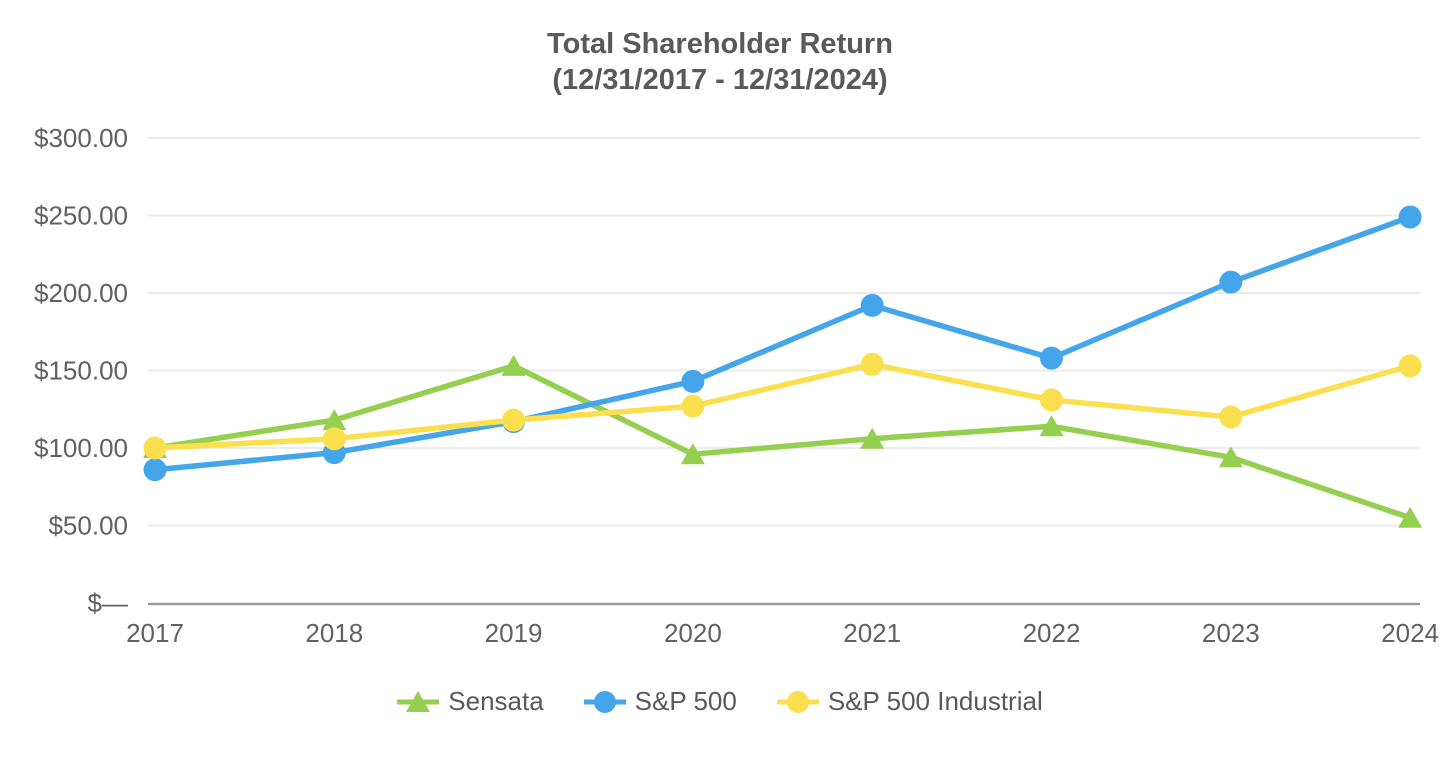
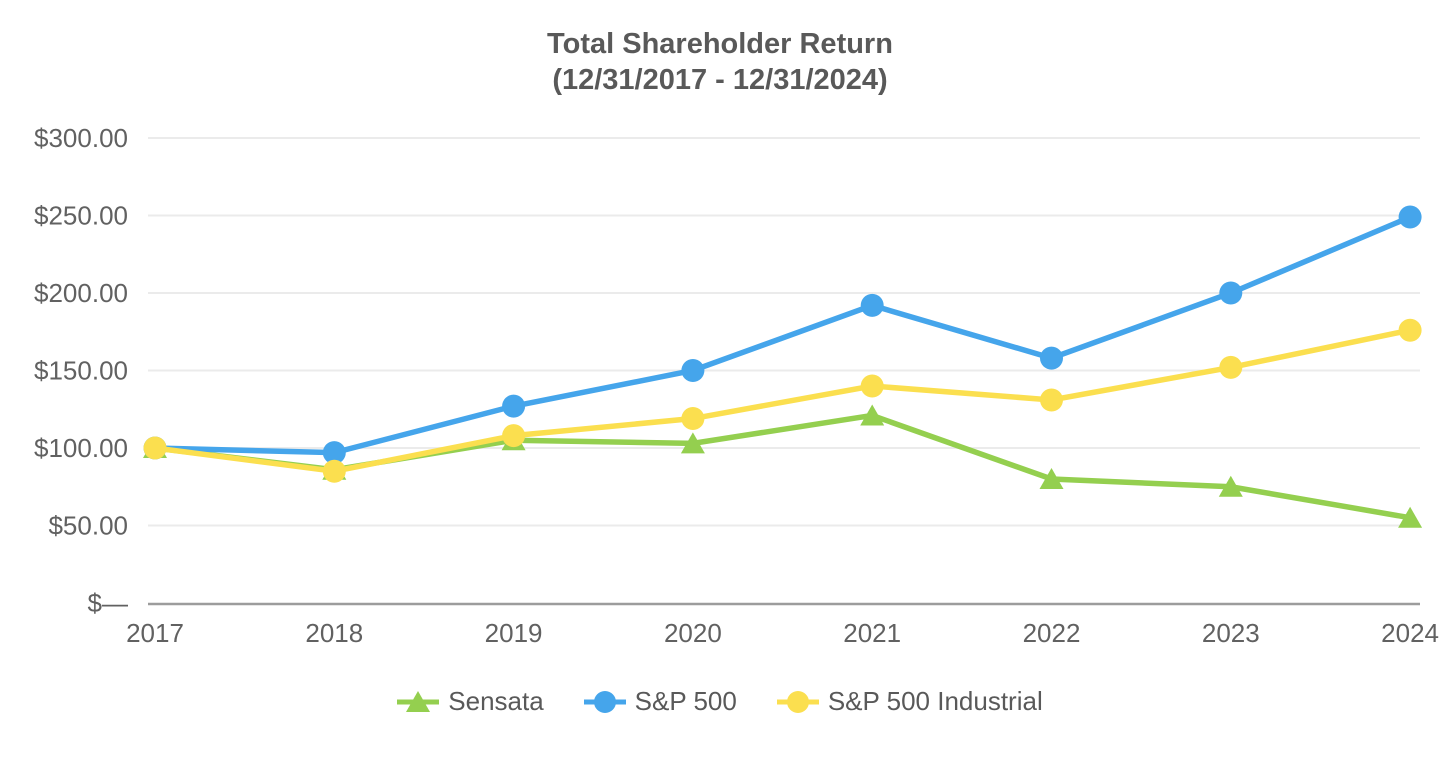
S&P 500/2017: $86 -> $100
Sensata/2018: $118 -> $86
S&P 500 Industrial/2018: $106 -> $85
Sensata/2019: $153 -> $105
S&P 500/2019: $117 -> $127
S&P 500 Industrial/2019: $118 -> $108
Sensata/2020: $96 -> $103
S&P 500/2020: $143 -> $150
S&P 500 Industrial/2020: $127 -> $119
Sensata/2021: $106 -> $121
S&P 500 Industrial/2021: $154 -> $140
Sensata/2022: $114 -> $80
Sensata/2023: $94 -> $75
S&P 500/2023: $207 -> $200
S&P 500 Industrial/2023: $120 -> $152
S&P 500 Industrial/2024: $153 -> $176
